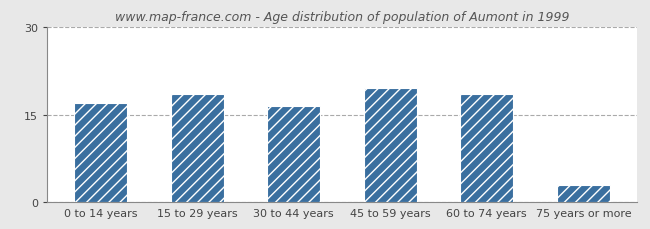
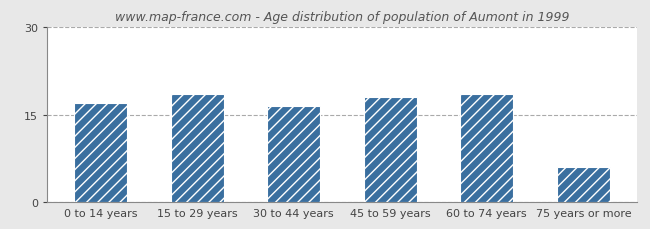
45 to 59 years: 19.5 -> 18.0
75 years or more: 3.0 -> 6.0
